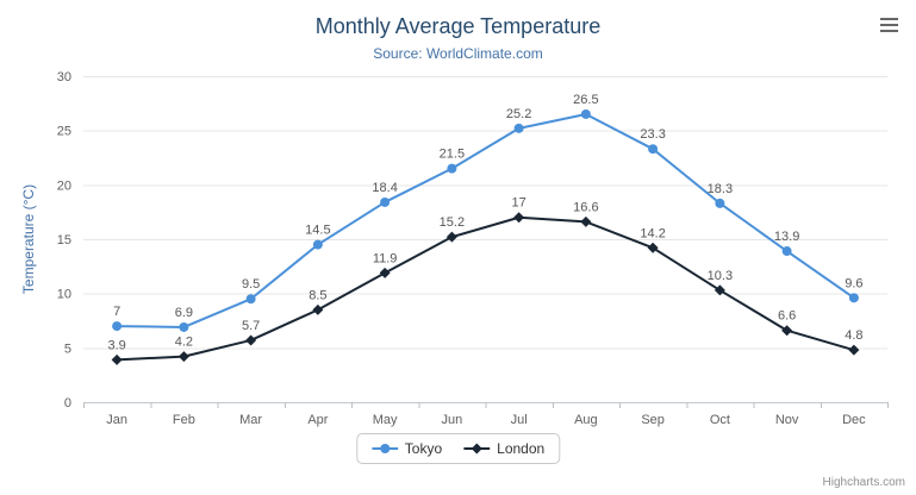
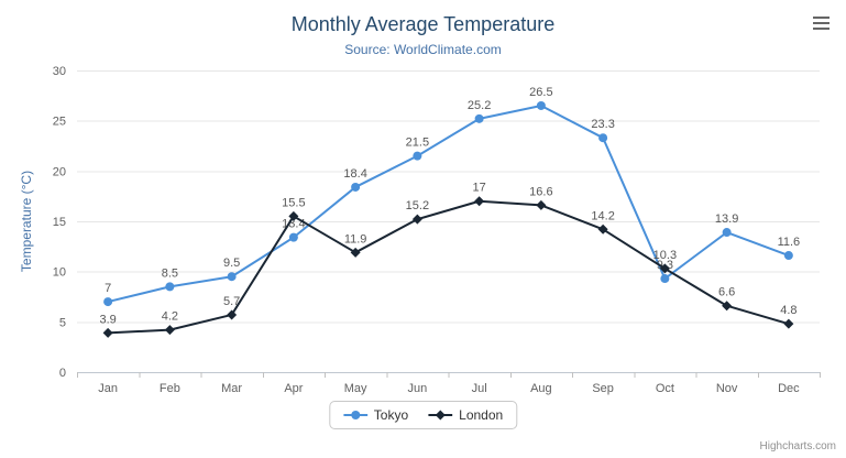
Tokyo/Feb: 6.9 -> 8.5
Tokyo/Apr: 14.5 -> 13.4
London/Apr: 8.5 -> 15.5
Tokyo/Oct: 18.3 -> 9.3
Tokyo/Dec: 9.6 -> 11.6
